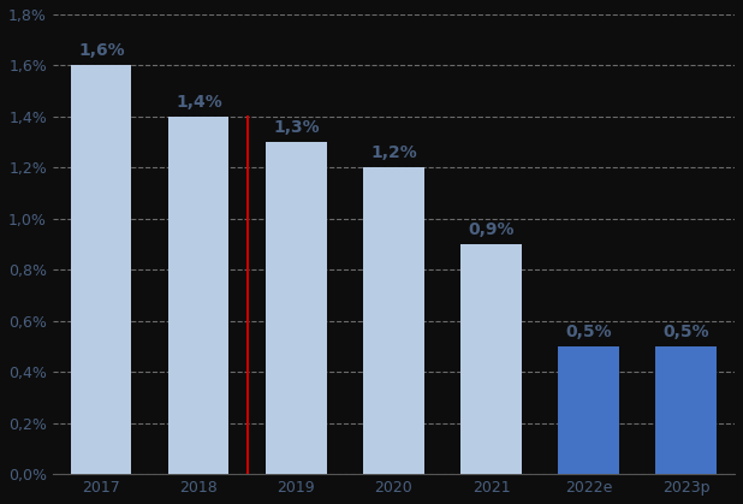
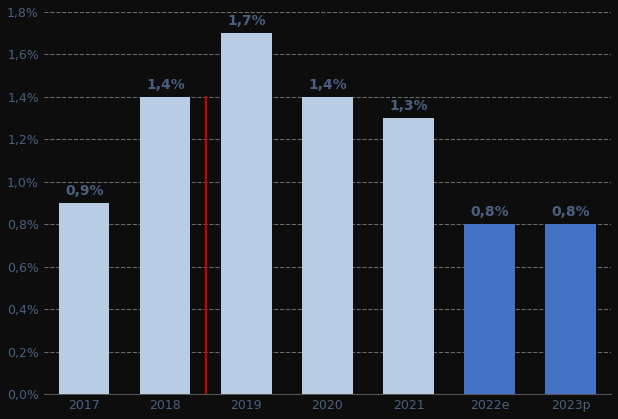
2017: 1,6% -> 0,9%
2019: 1,3% -> 1,7%
2020: 1,2% -> 1,4%
2021: 0,9% -> 1,3%
2022e: 0,5% -> 0,8%
2023p: 0,5% -> 0,8%
